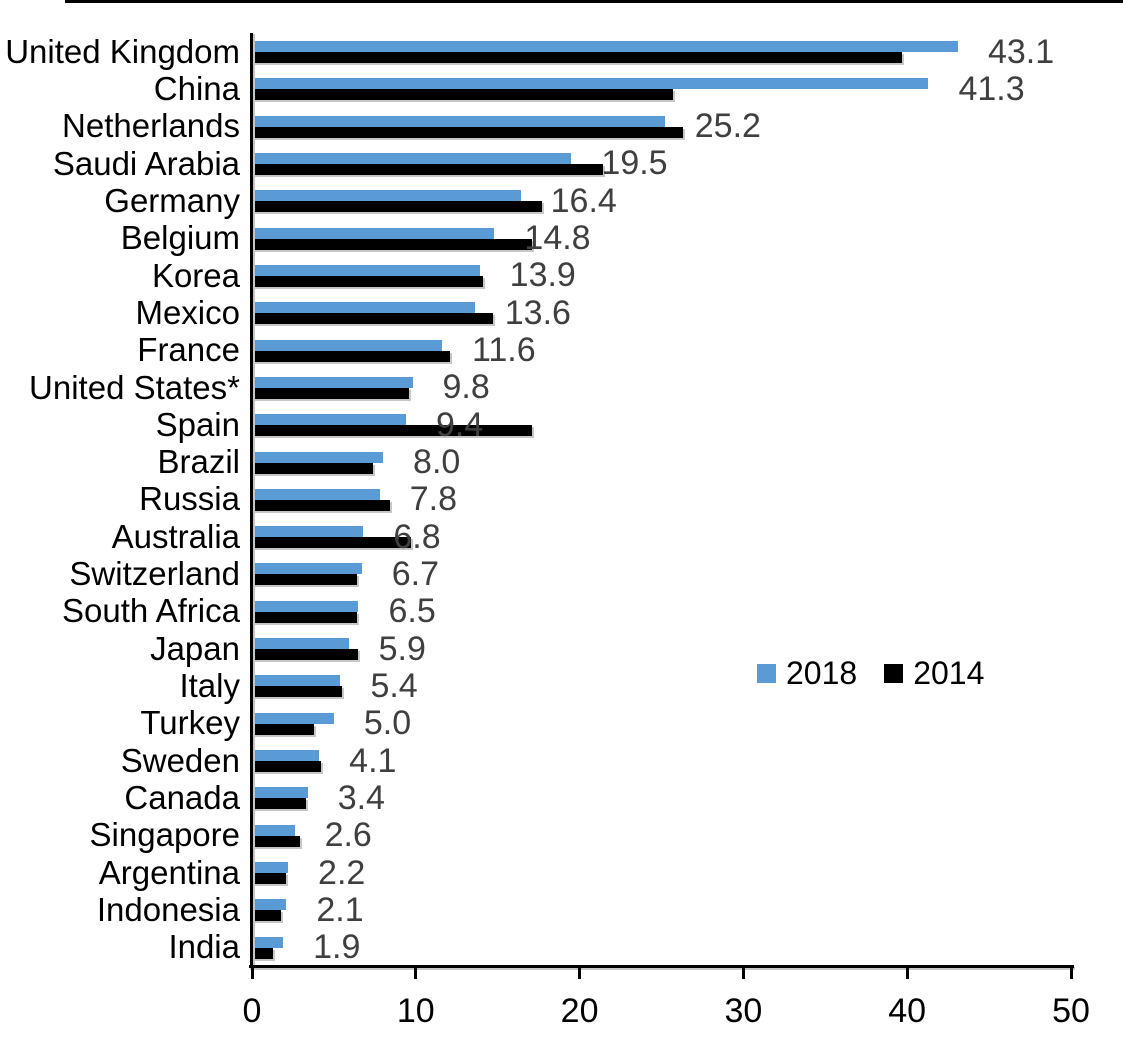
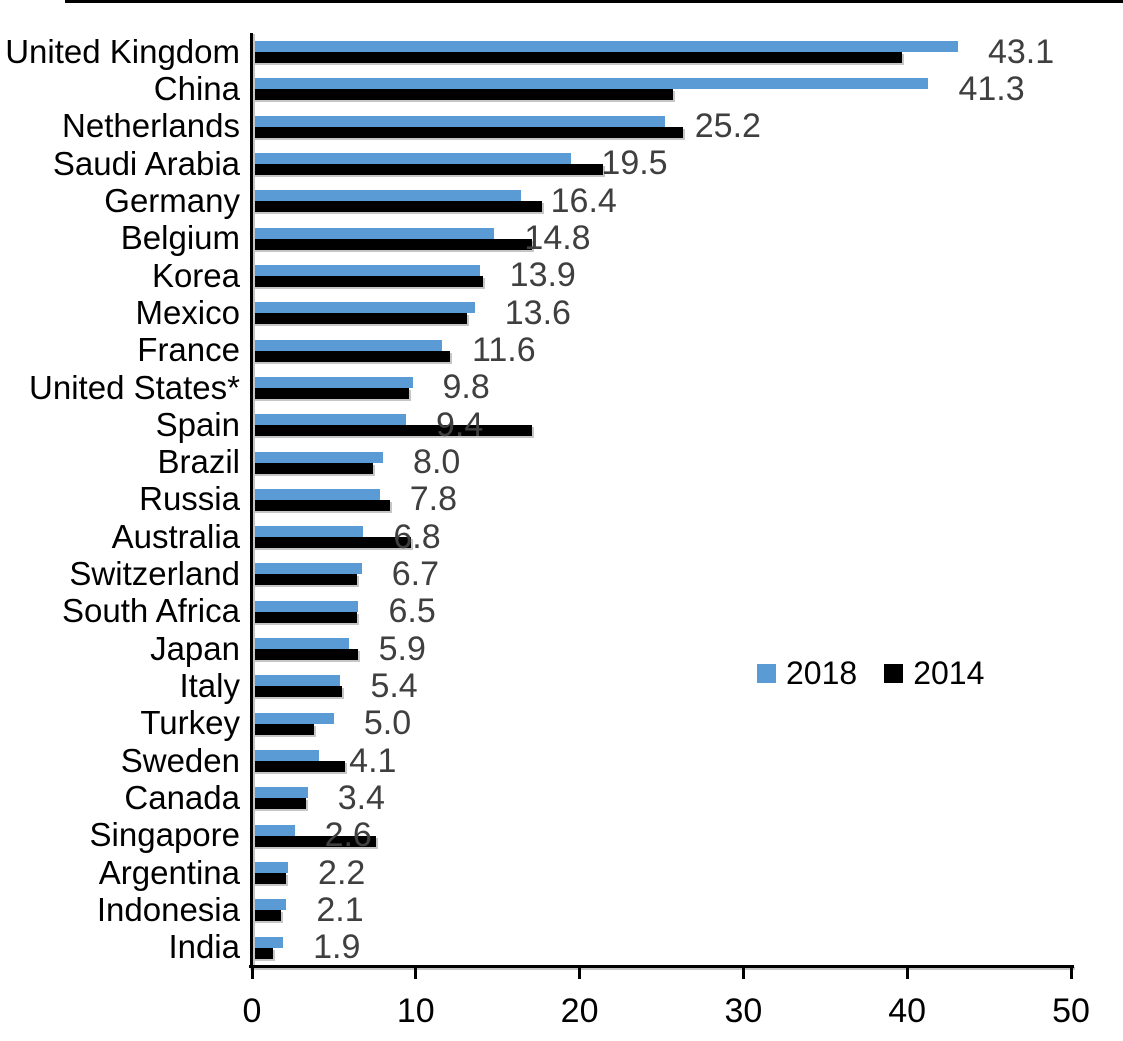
2014/Mexico: 14.7 -> 13.1
2014/Sweden: 4.2 -> 5.7
2014/Singapore: 2.9 -> 7.6
